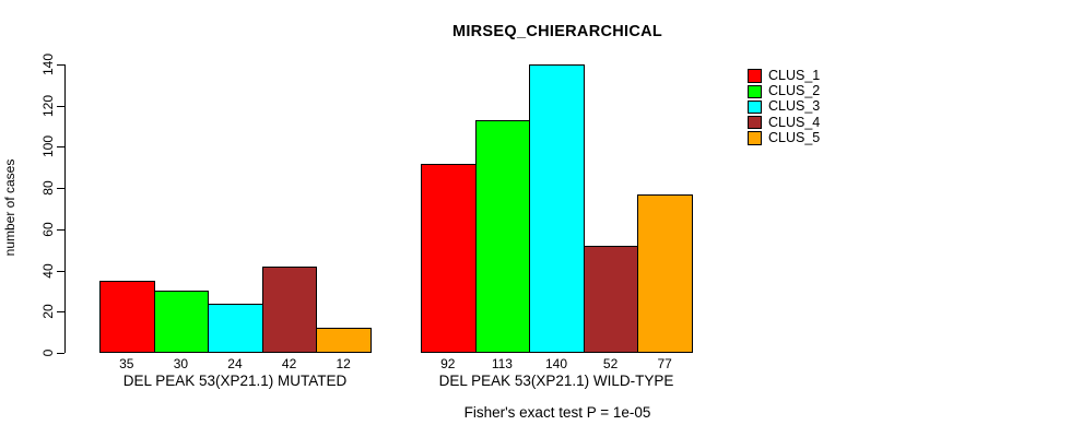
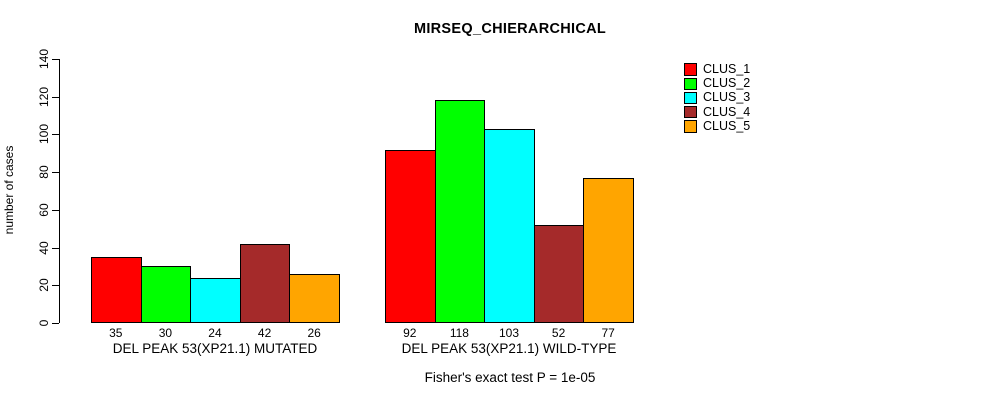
CLUS_5/DEL PEAK 53(XP21.1) MUTATED: 12 -> 26
CLUS_2/DEL PEAK 53(XP21.1) WILD-TYPE: 113 -> 118
CLUS_3/DEL PEAK 53(XP21.1) WILD-TYPE: 140 -> 103
